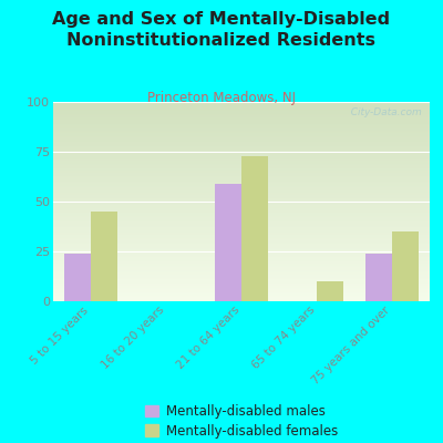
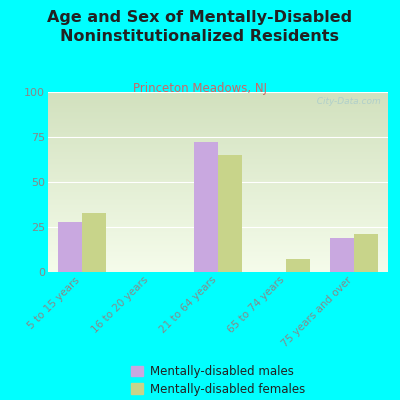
Mentally-disabled males/5 to 15 years: 24 -> 28
Mentally-disabled females/5 to 15 years: 45 -> 33
Mentally-disabled males/21 to 64 years: 59 -> 72
Mentally-disabled females/21 to 64 years: 73 -> 65
Mentally-disabled females/65 to 74 years: 10 -> 7
Mentally-disabled males/75 years and over: 24 -> 19
Mentally-disabled females/75 years and over: 35 -> 21
